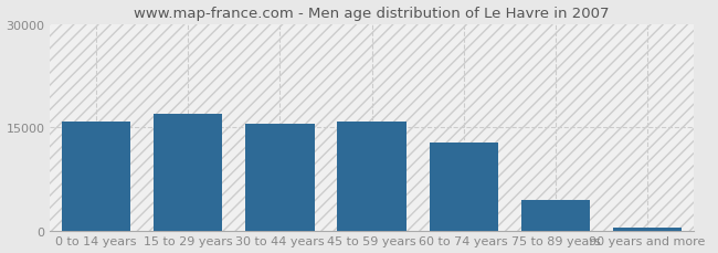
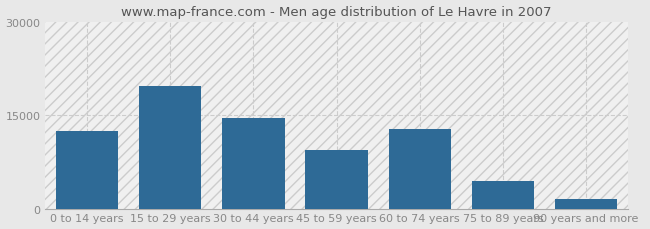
0 to 14 years: 15800 -> 12400
15 to 29 years: 17000 -> 19600
30 to 44 years: 15500 -> 14600
45 to 59 years: 15800 -> 9400
90 years and more: 400 -> 1600
